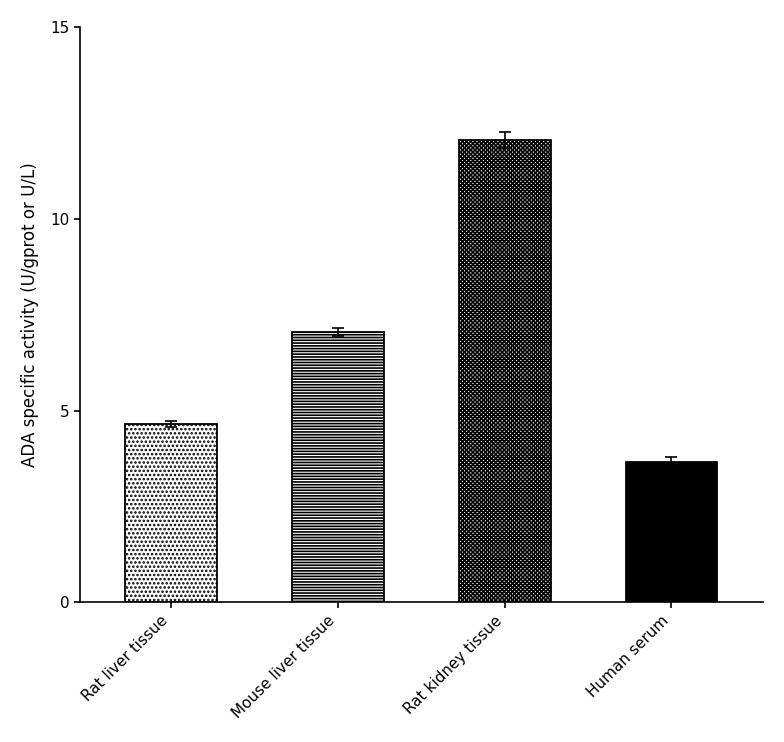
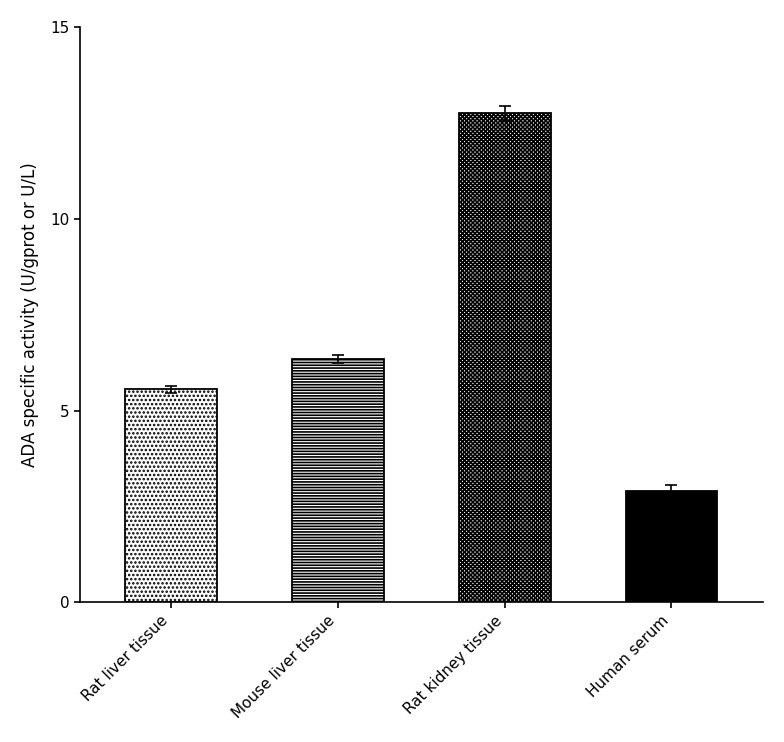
Rat liver tissue: 4.65 -> 5.55
Mouse liver tissue: 7.05 -> 6.35
Rat kidney tissue: 12.05 -> 12.75
Human serum: 3.65 -> 2.90
